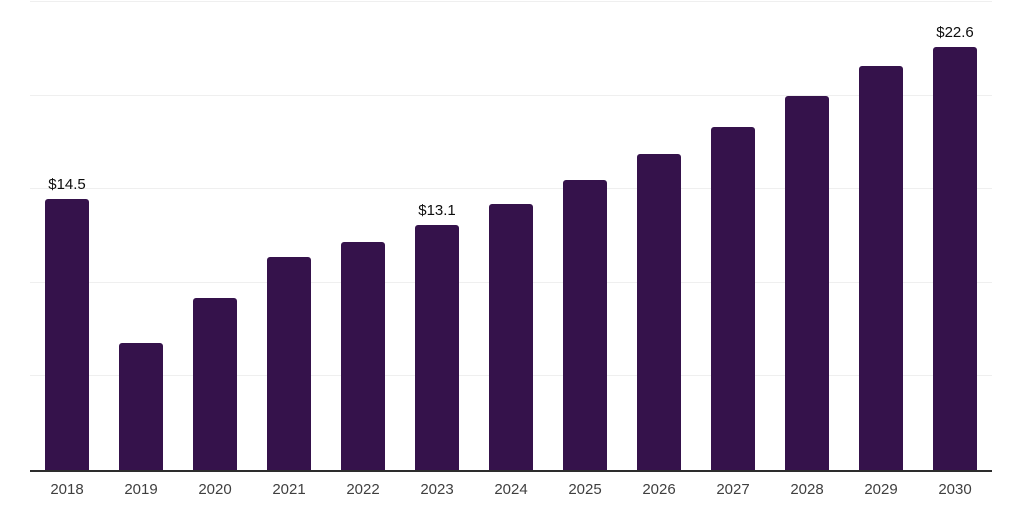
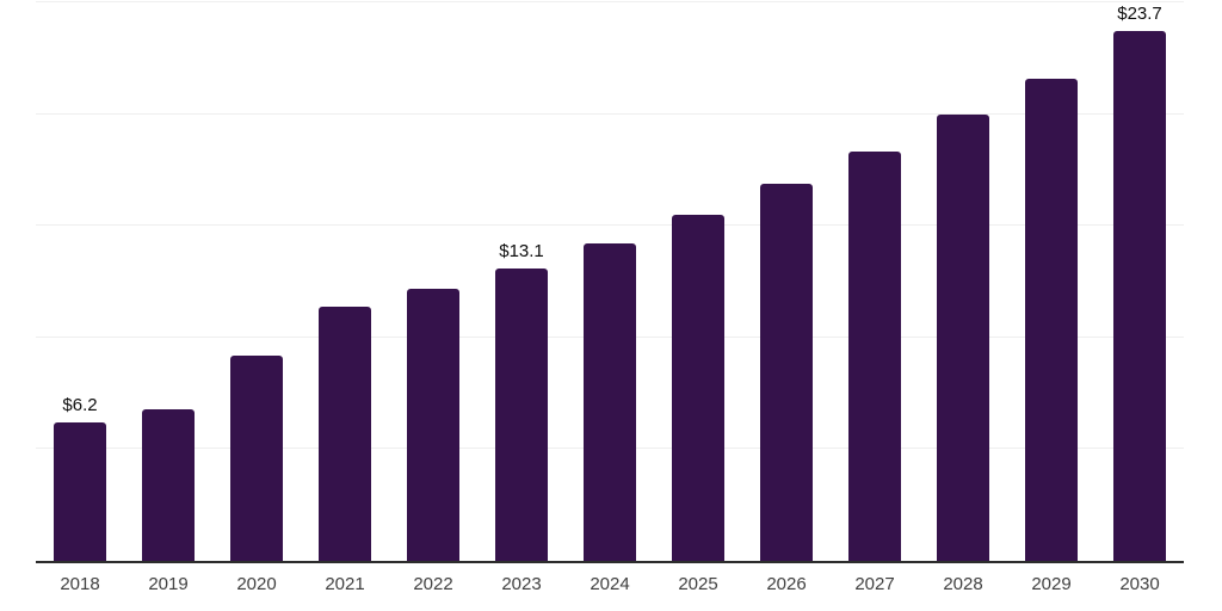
2018: $14.5 -> $6.2
2030: $22.6 -> $23.7
